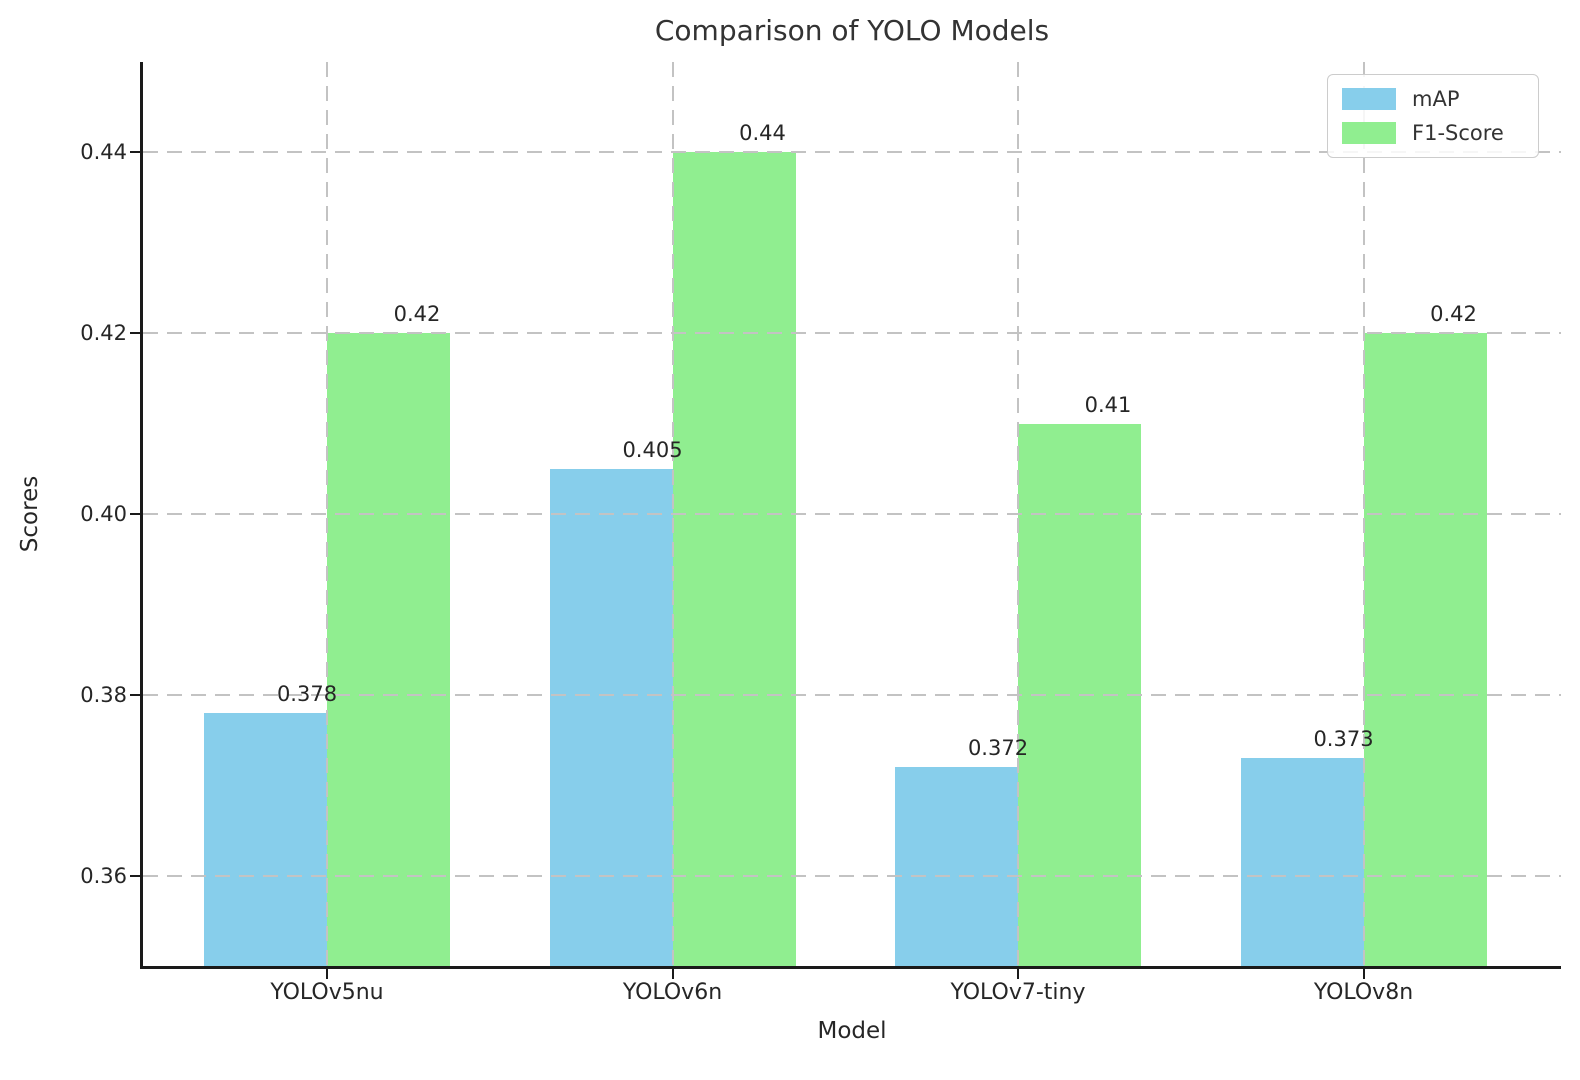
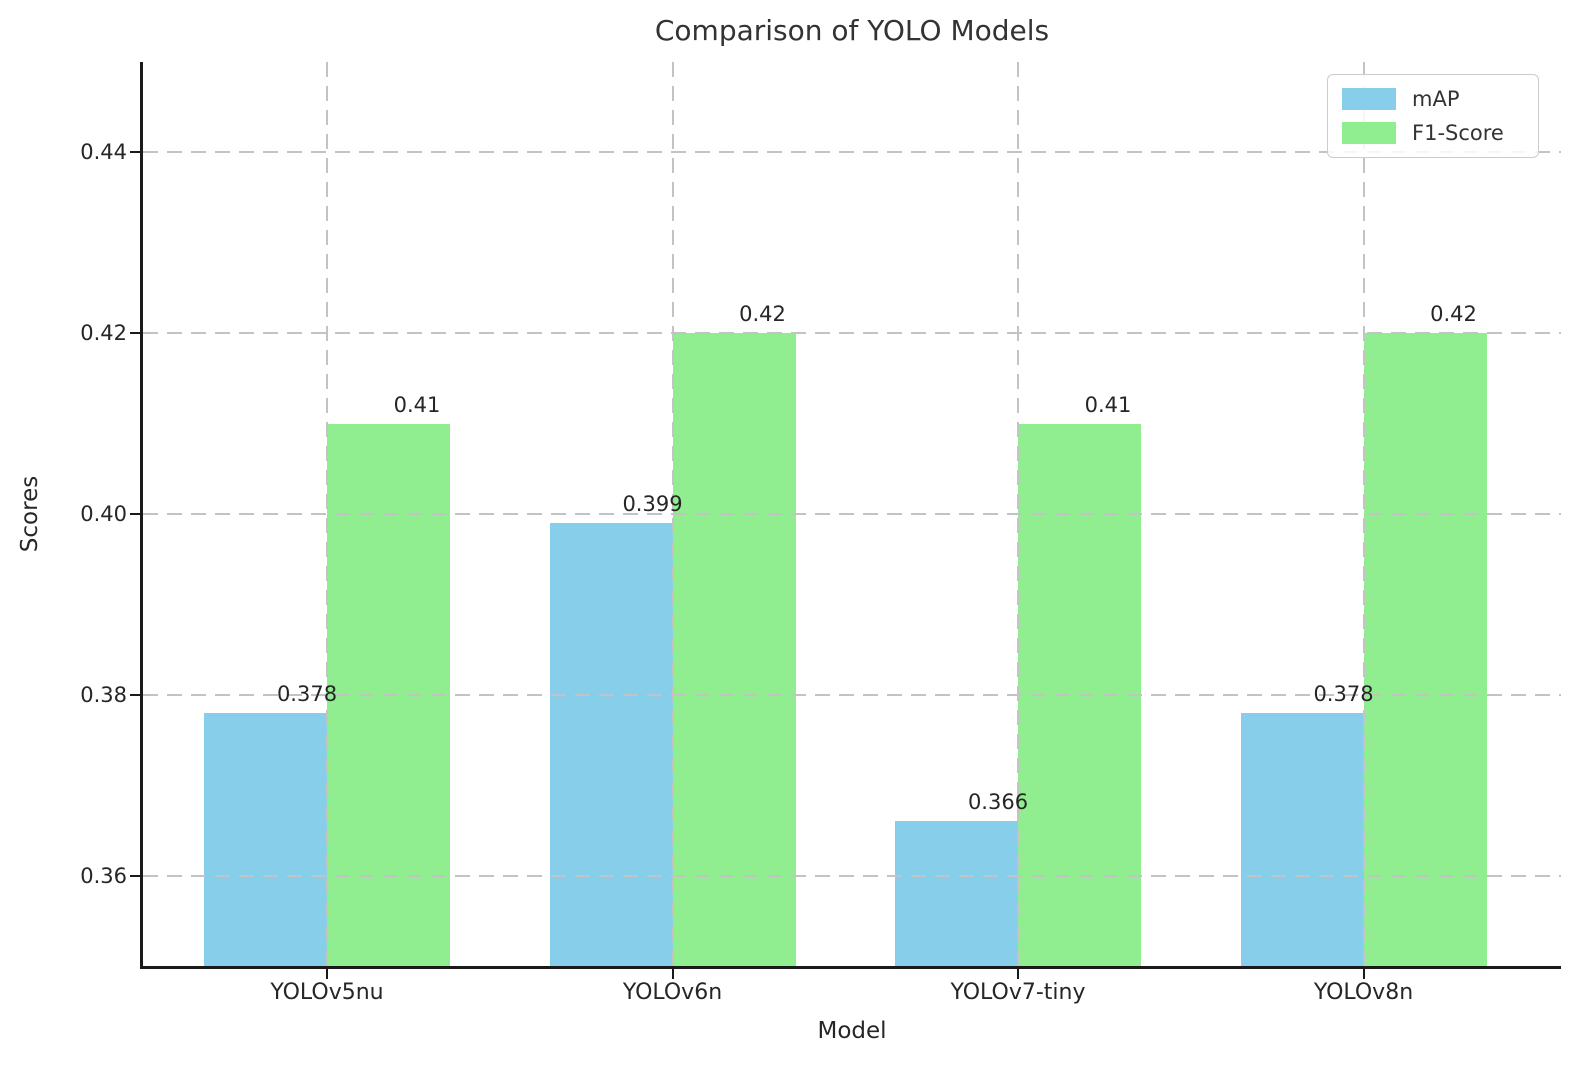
F1-Score/YOLOv5nu: 0.42 -> 0.41
mAP/YOLOv6n: 0.405 -> 0.399
F1-Score/YOLOv6n: 0.44 -> 0.42
mAP/YOLOv7-tiny: 0.372 -> 0.366
mAP/YOLOv8n: 0.373 -> 0.378
